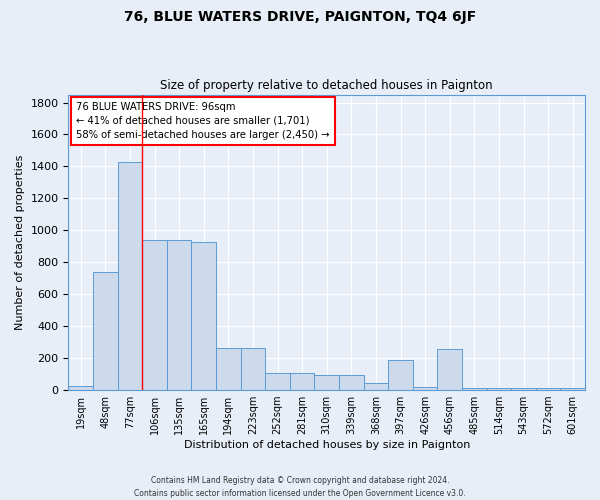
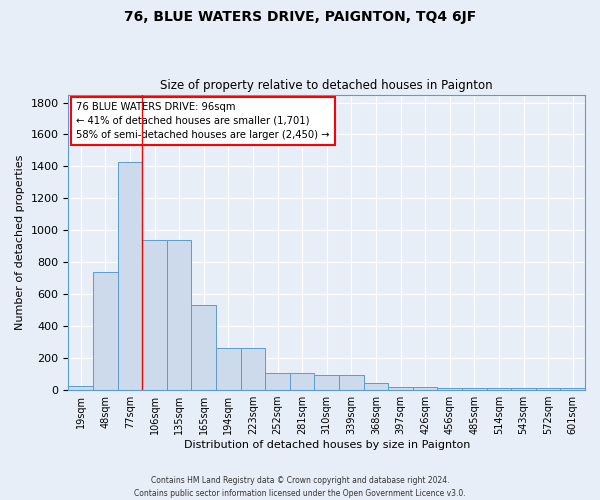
165sqm: 930 -> 530
397sqm: 190 -> 20
456sqm: 260 -> 20
